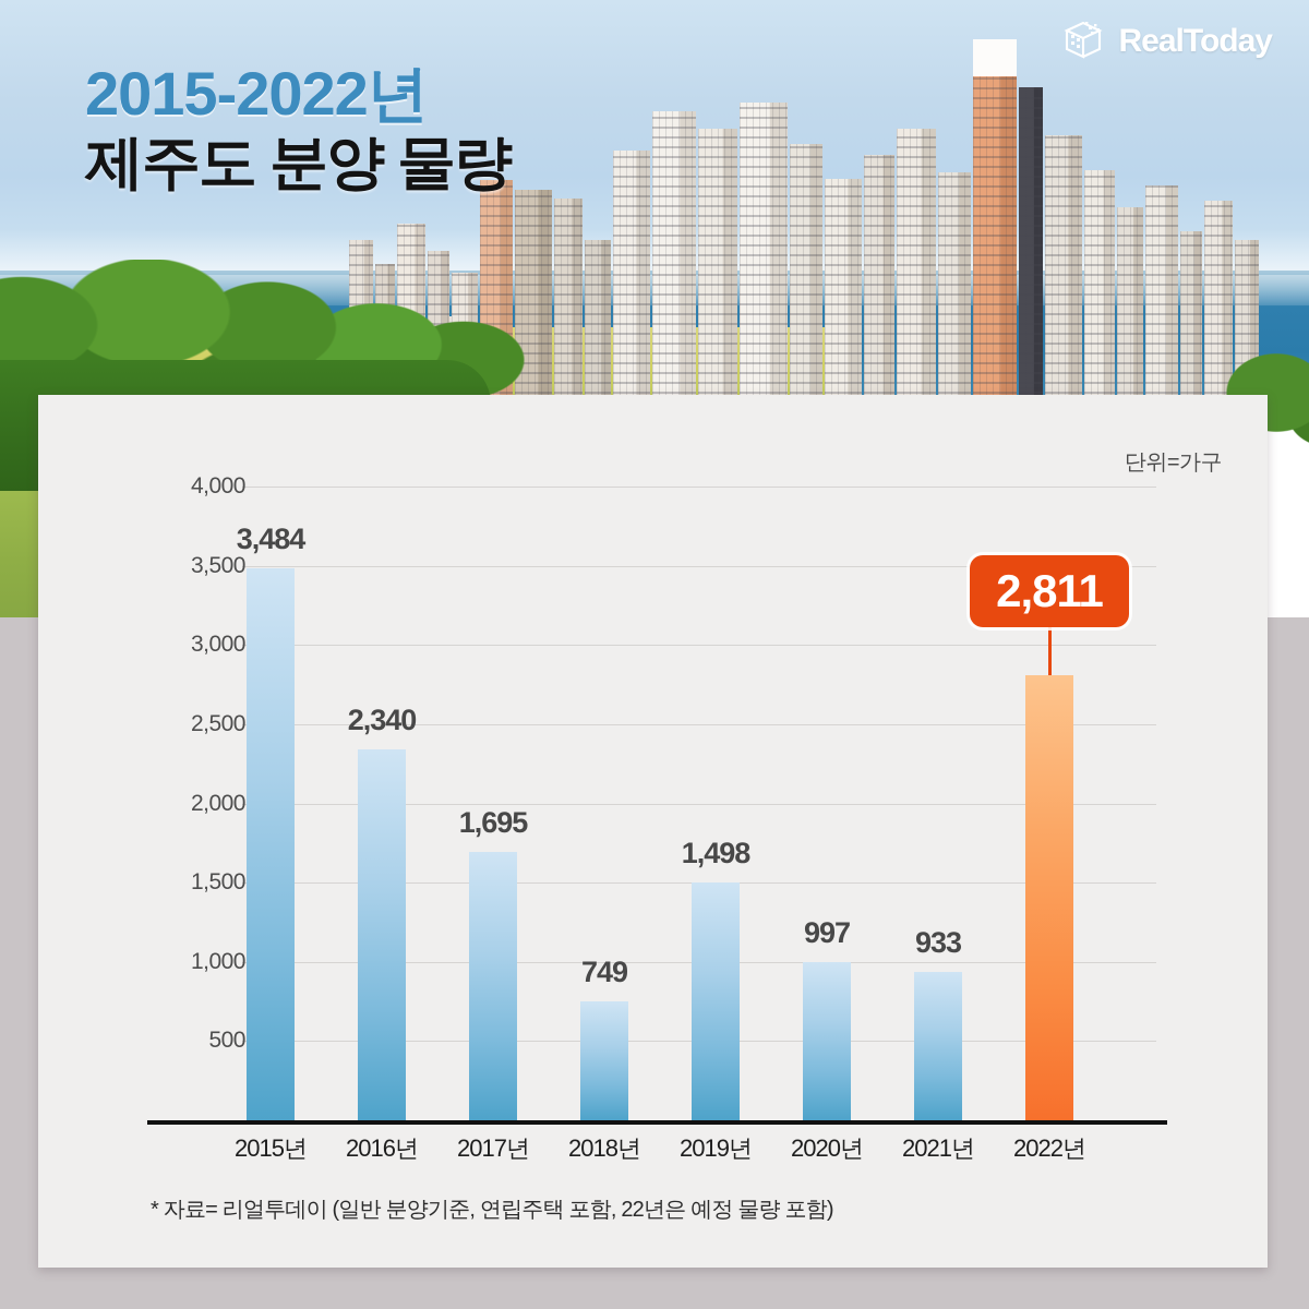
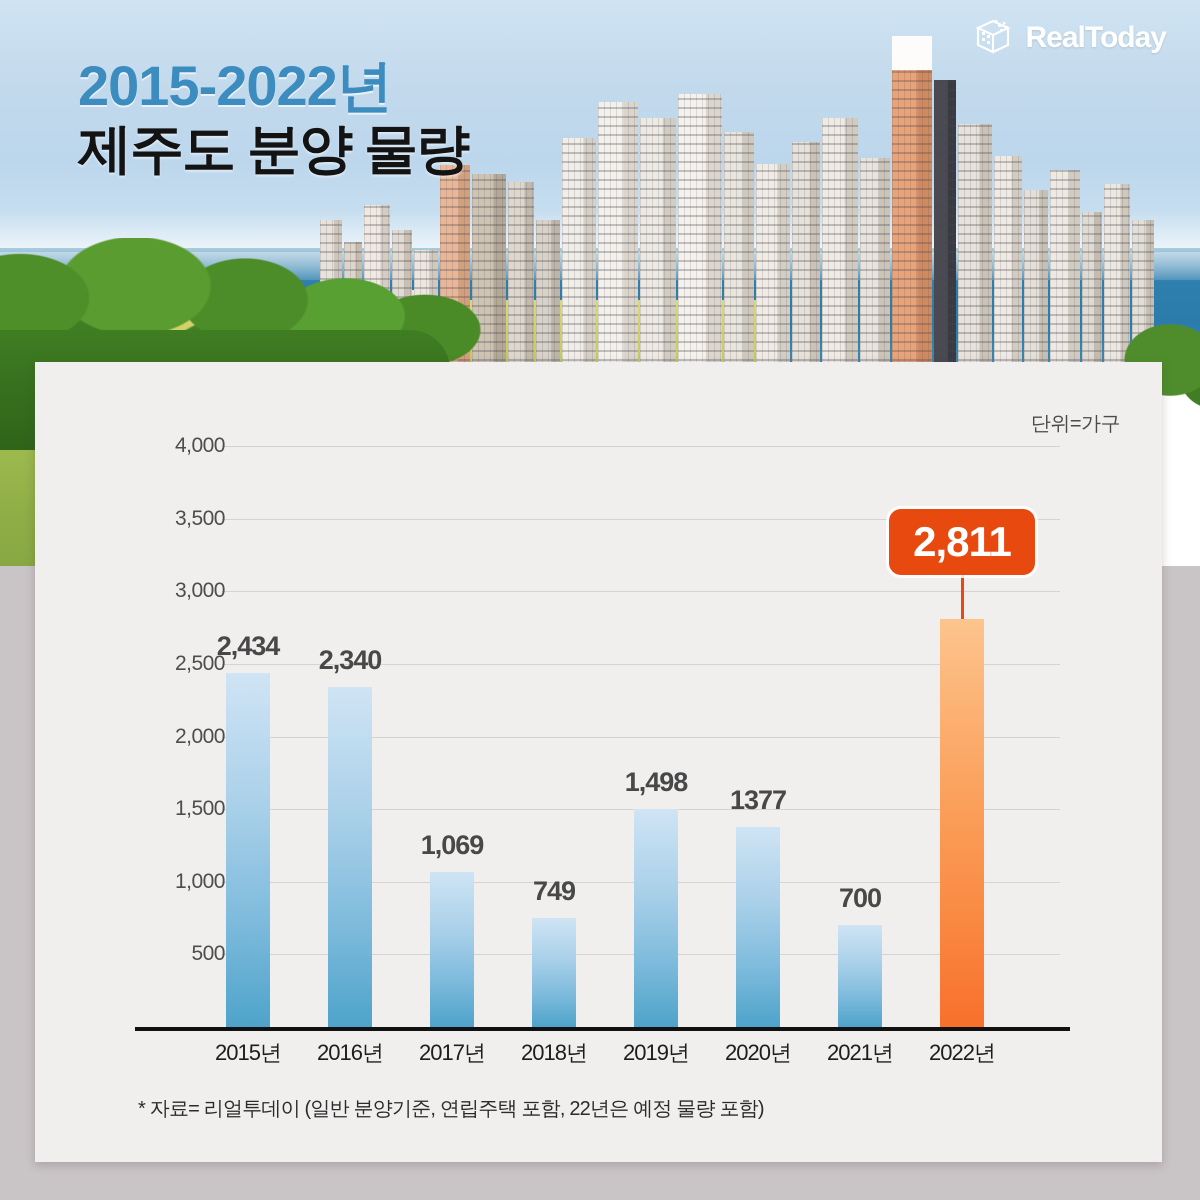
2015년: 3,484 -> 2,434
2017년: 1,695 -> 1,069
2020년: 997 -> 1377
2021년: 933 -> 700
